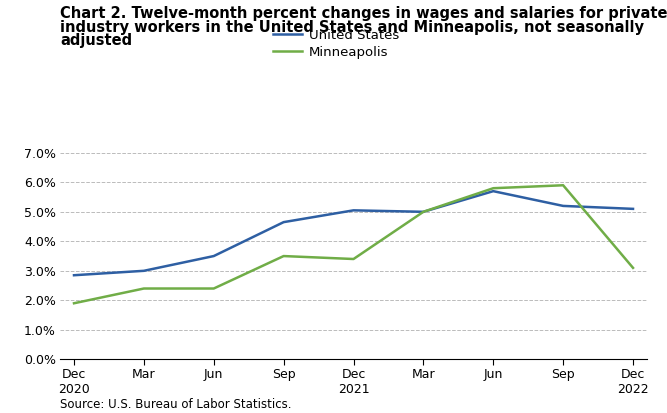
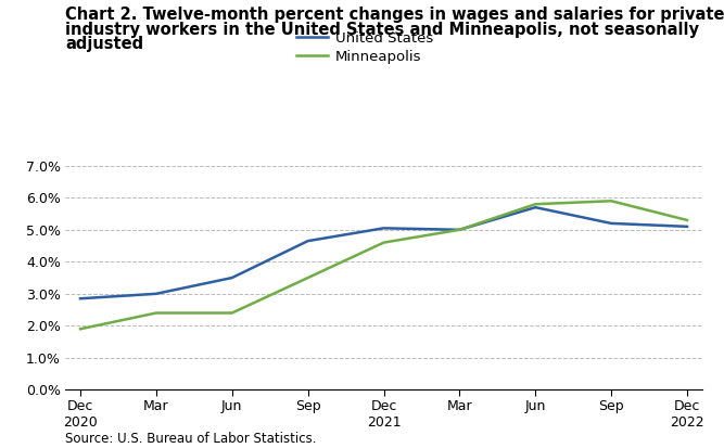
Minneapolis/Dec 2021: 3.4% -> 4.6%
Minneapolis/Dec 2022: 3.1% -> 5.3%
